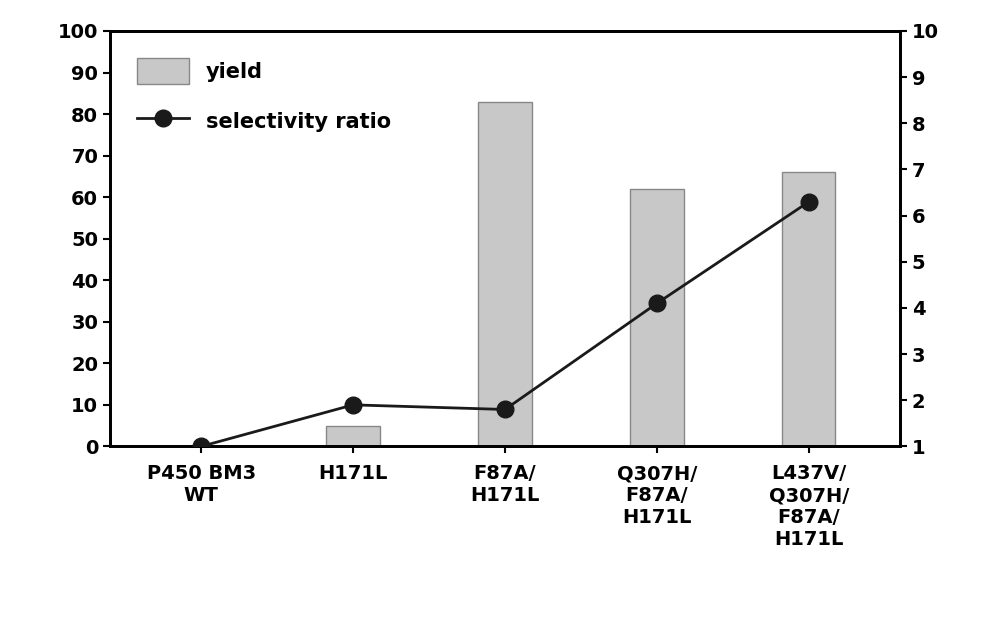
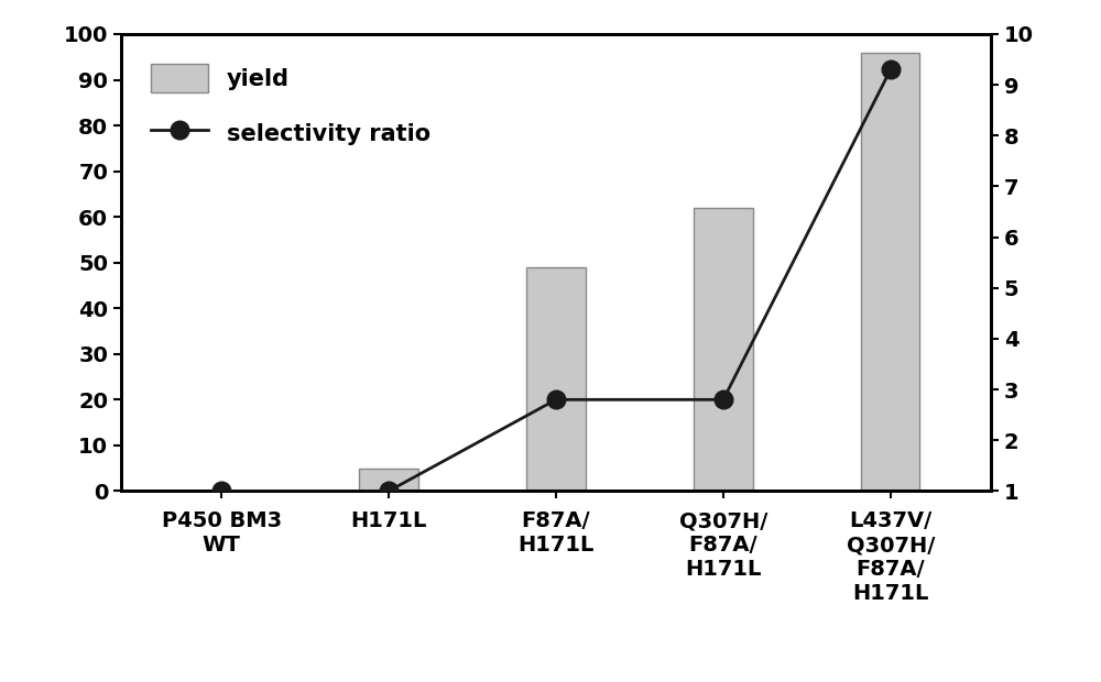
selectivity ratio/H171L: 1.9 -> 1.0
yield/F87A/ H171L: 83 -> 49
selectivity ratio/F87A/ H171L: 1.8 -> 2.8
selectivity ratio/Q307H/ F87A/ H171L: 4.1 -> 2.8
yield/L437V/ Q307H/ F87A/ H171L: 66 -> 96
selectivity ratio/L437V/ Q307H/ F87A/ H171L: 6.3 -> 9.3
